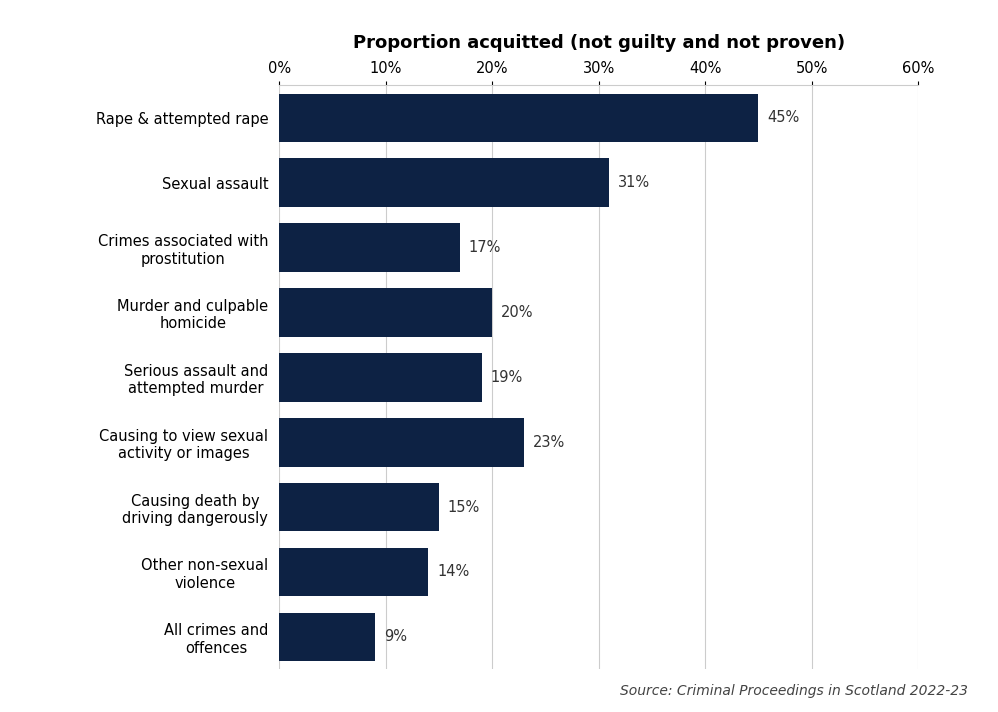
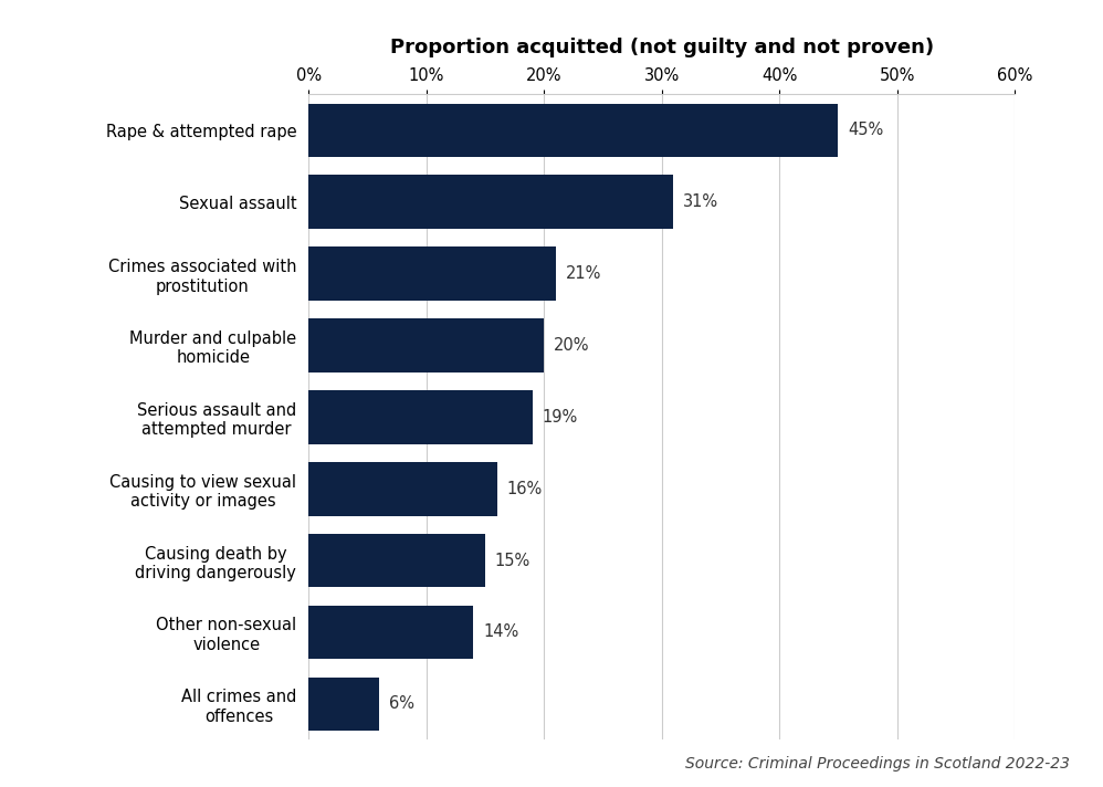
Crimes associated with prostitution: 17% -> 21%
Causing to view sexual activity or images: 23% -> 16%
All crimes and offences: 9% -> 6%
